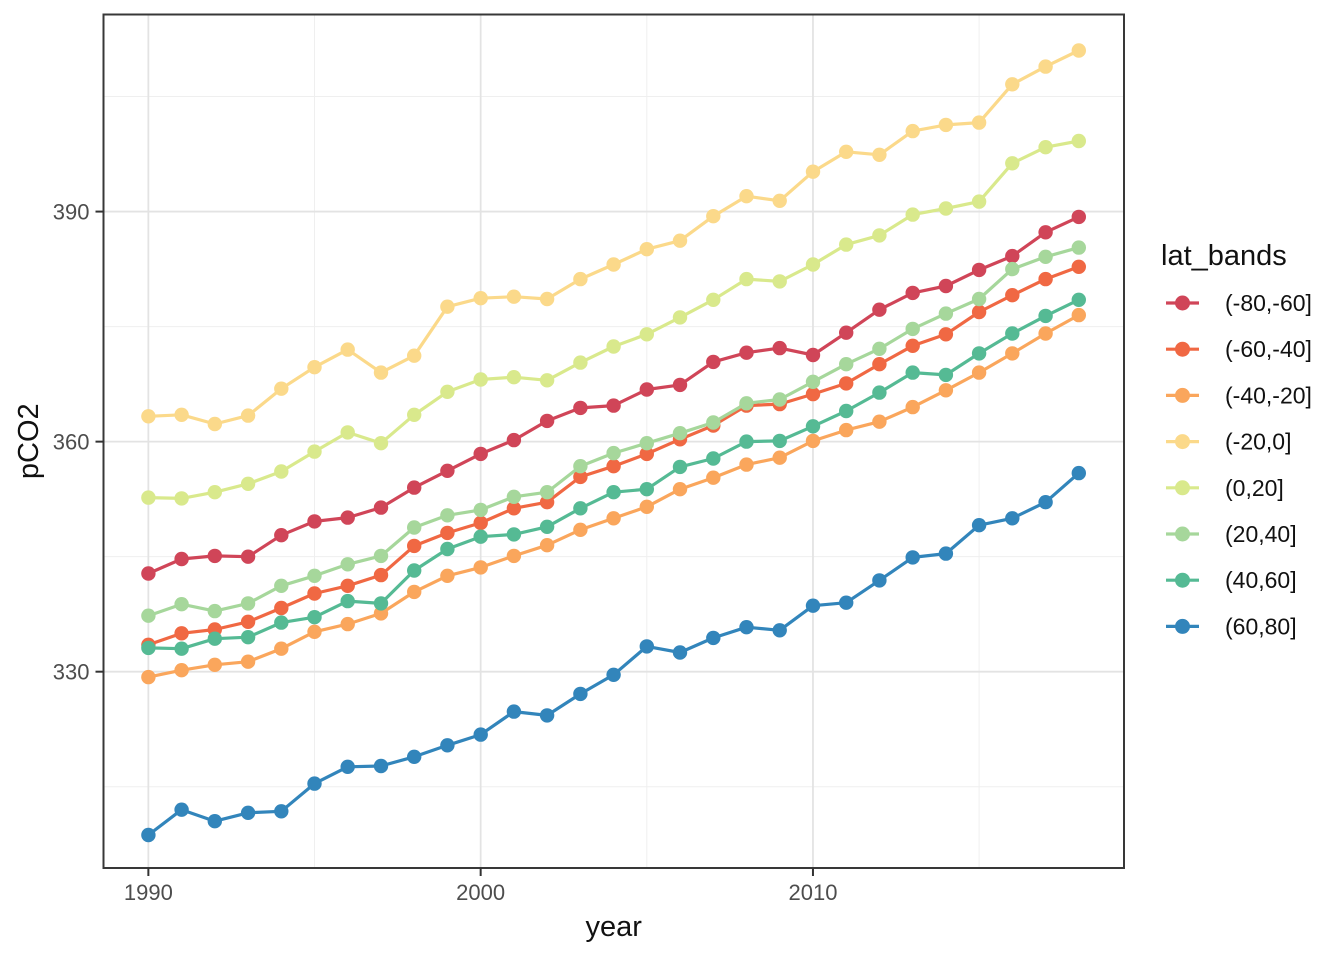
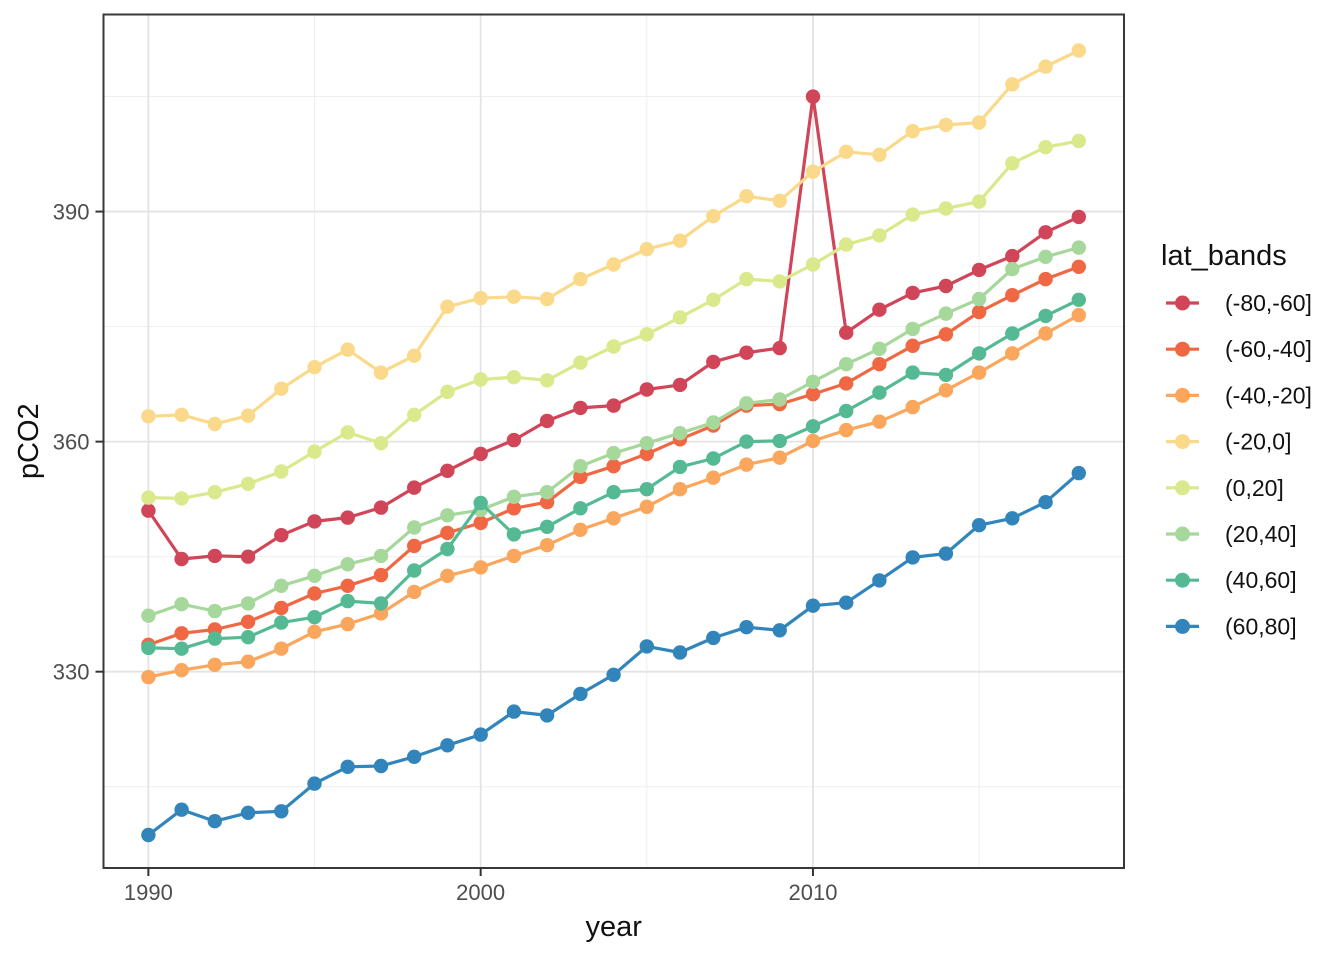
(-80,-60]/1990: 343 -> 351
(40,60]/2000: 348 -> 352
(-80,-60]/2010: 371 -> 405
